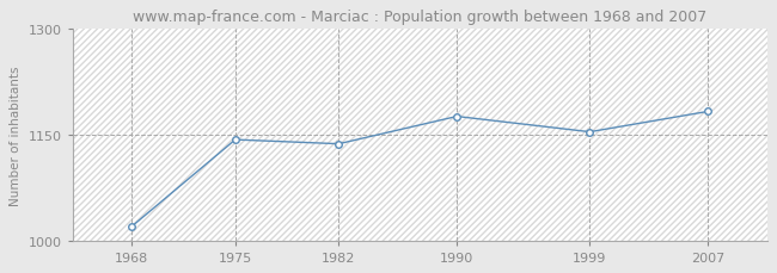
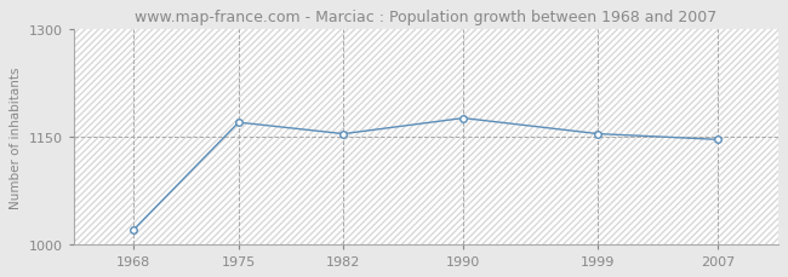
1975: 1143 -> 1170
1982: 1137 -> 1154
2007: 1183 -> 1146
